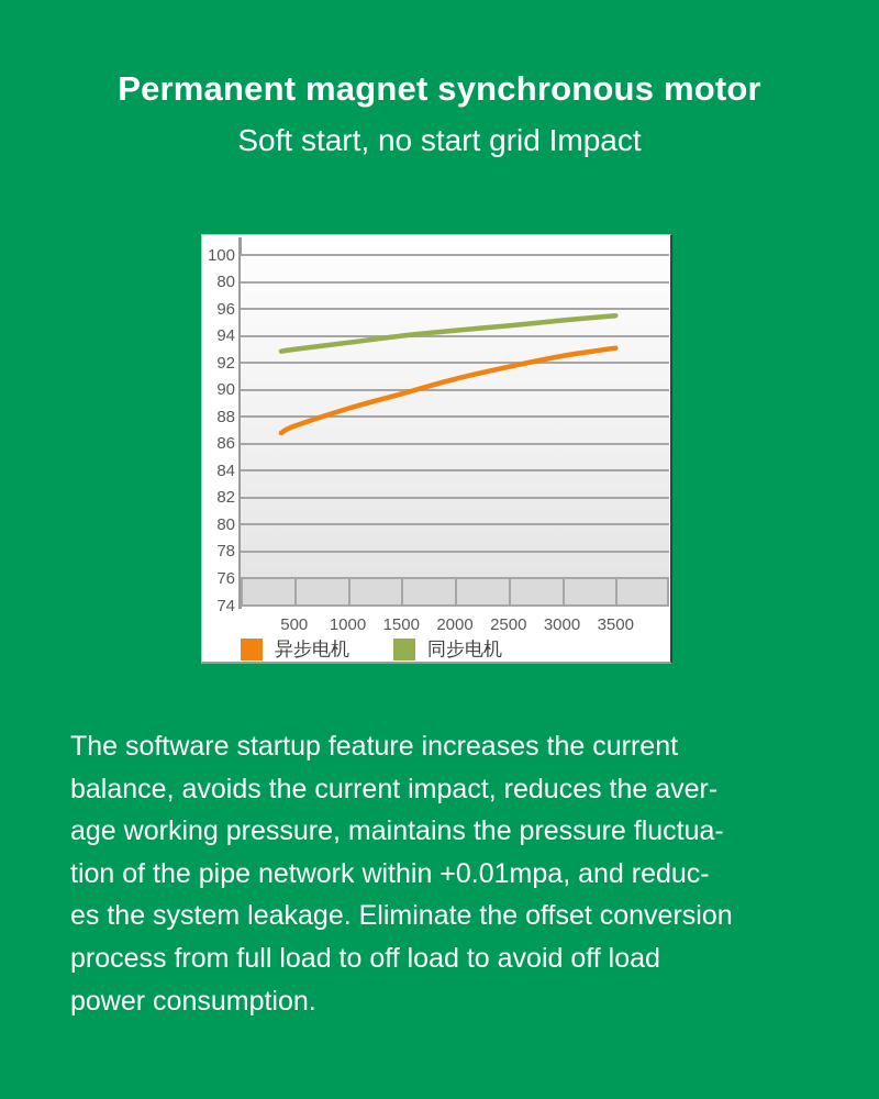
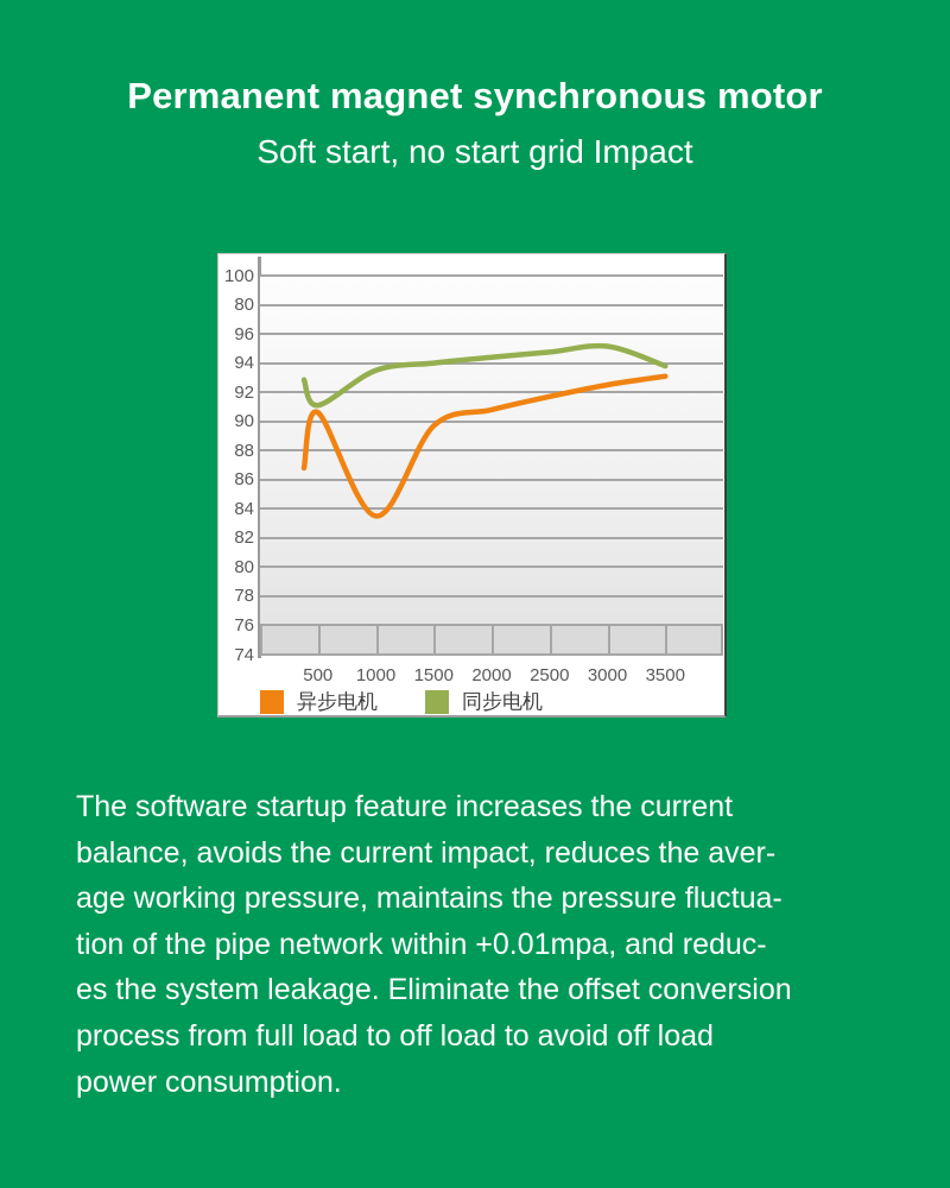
异步电机/500: 87.3 -> 90.6
同步电机/500: 93.0 -> 91.1
异步电机/1000: 88.6 -> 83.5
同步电机/3500: 95.5 -> 93.8
